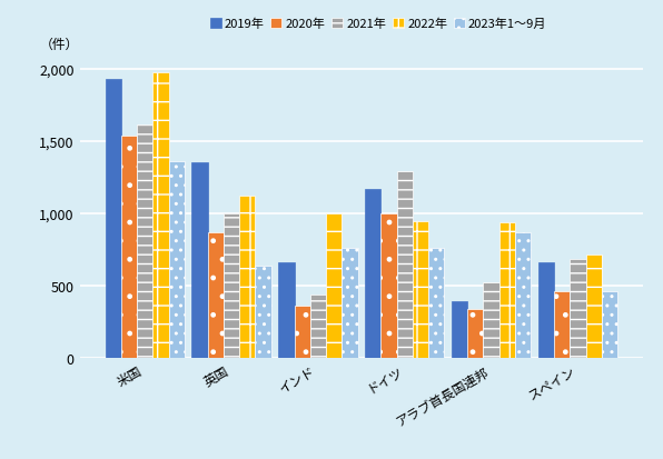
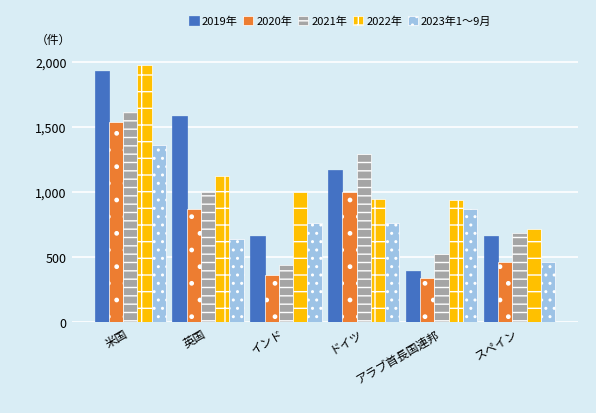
2019年/英国: 1,350 -> 1,580
